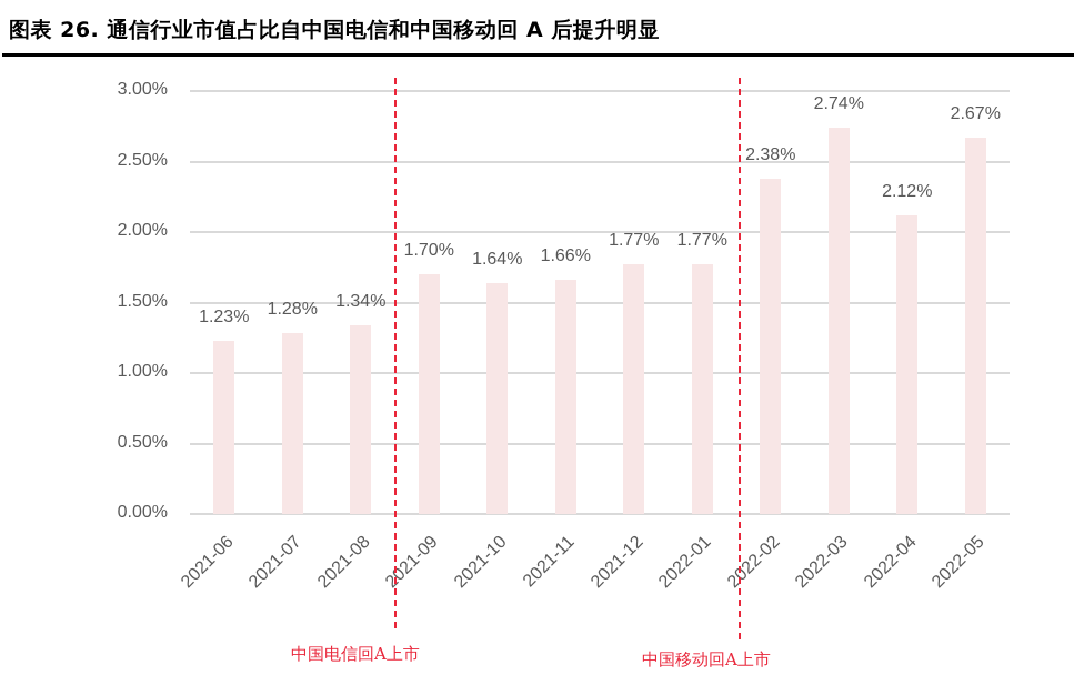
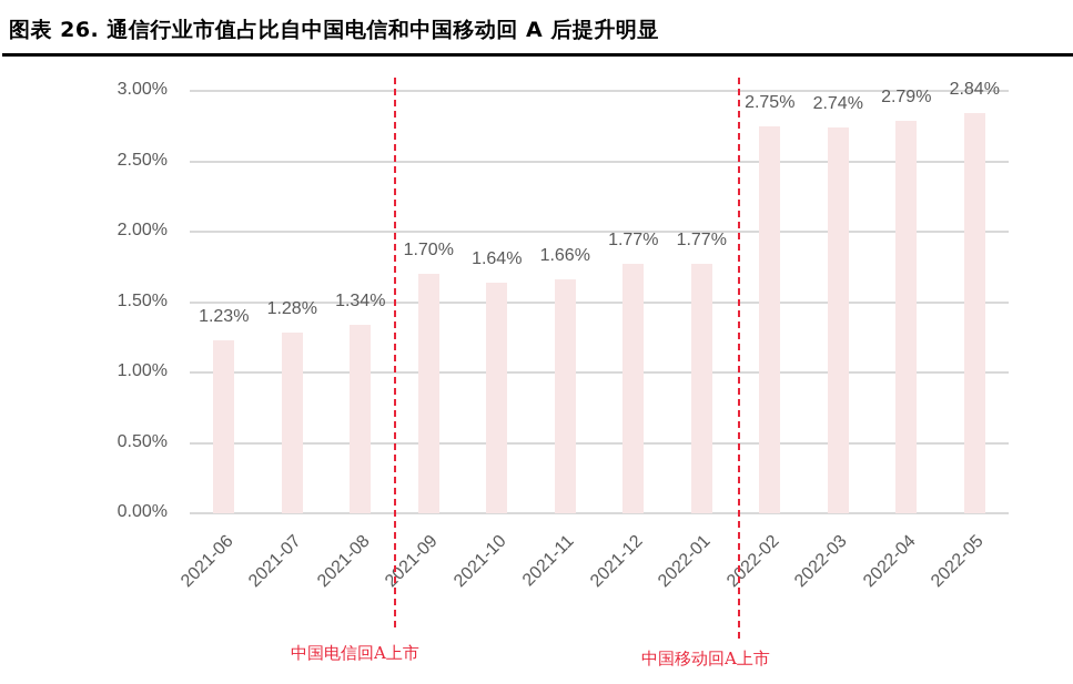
2022-02: 2.38% -> 2.75%
2022-04: 2.12% -> 2.79%
2022-05: 2.67% -> 2.84%
